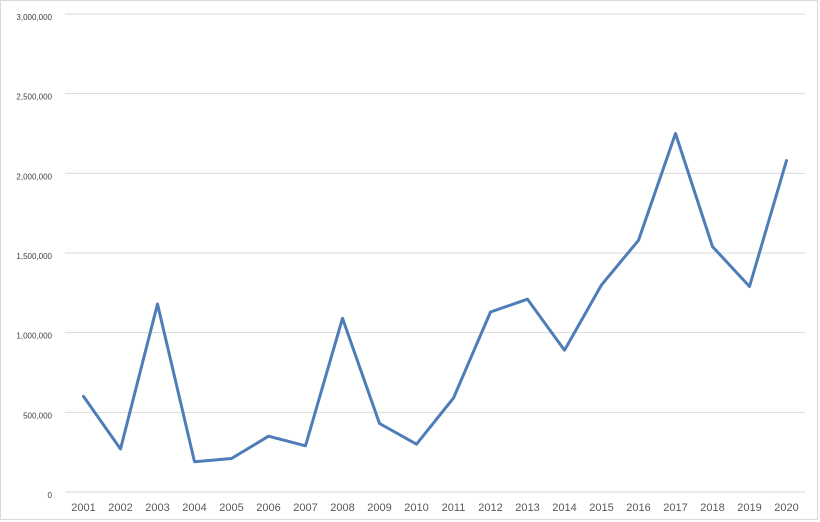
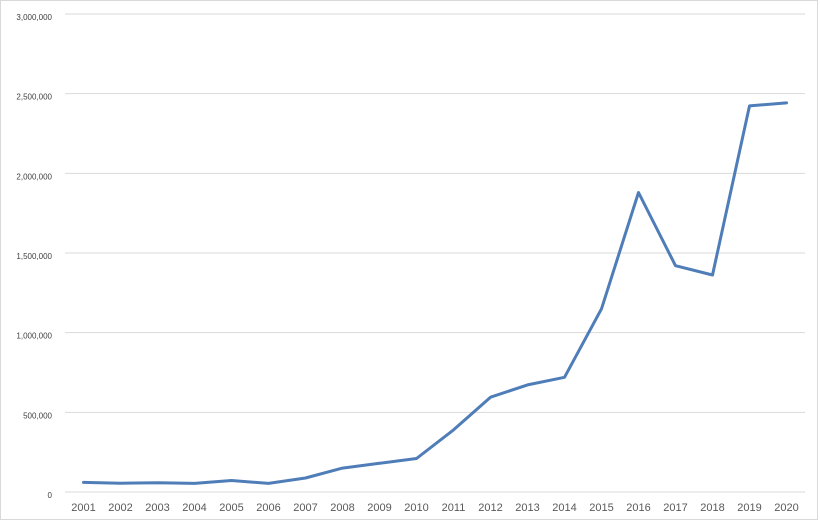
2001: 600000 -> 60000
2002: 270000 -> 60000
2003: 1180000 -> 60000
2004: 190000 -> 50000
2005: 210000 -> 70000
2006: 350000 -> 50000
2007: 290000 -> 90000
2008: 1090000 -> 150000
2009: 430000 -> 180000
2010: 300000 -> 210000
2011: 590000 -> 390000
2012: 1130000 -> 600000
2013: 1210000 -> 670000
2014: 890000 -> 720000
2015: 1300000 -> 1150000
2016: 1580000 -> 1880000
2017: 2250000 -> 1420000
2018: 1540000 -> 1360000
2019: 1290000 -> 2420000
2020: 2080000 -> 2440000
